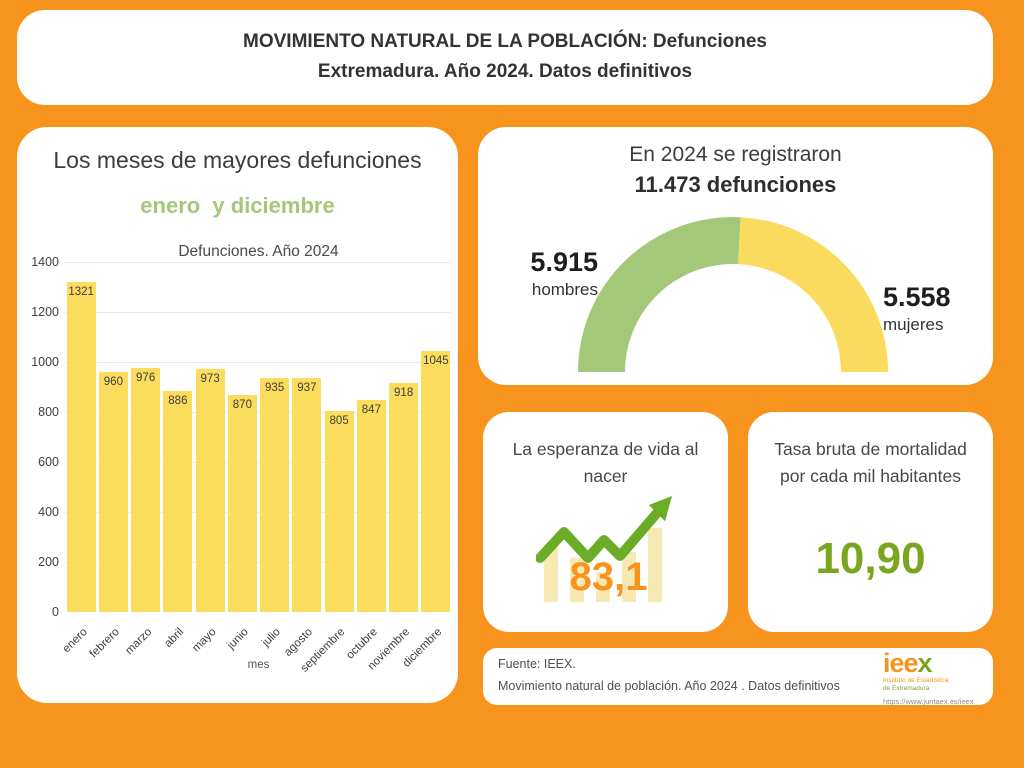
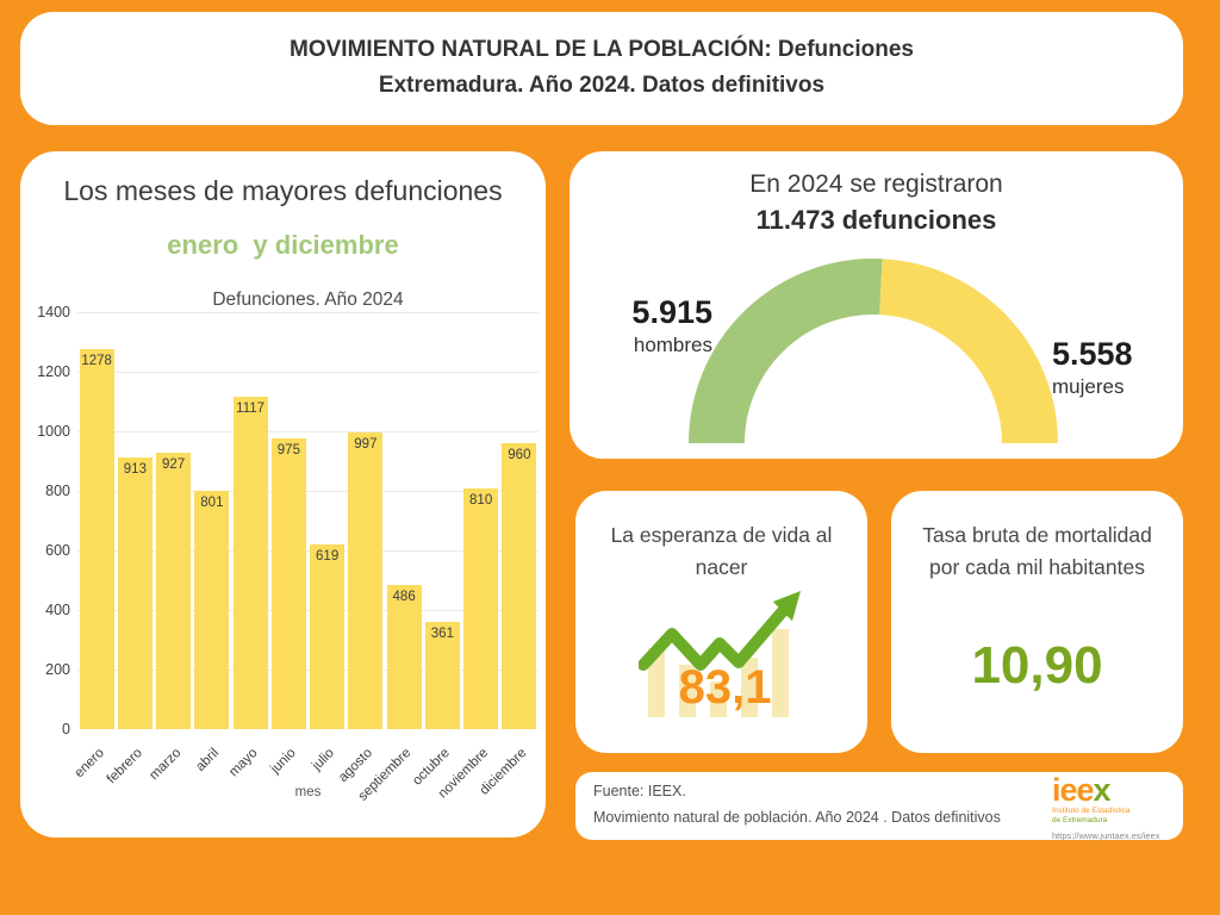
Defunciones. Año 2024/enero: 1321 -> 1278
Defunciones. Año 2024/febrero: 960 -> 913
Defunciones. Año 2024/marzo: 976 -> 927
Defunciones. Año 2024/abril: 886 -> 801
Defunciones. Año 2024/mayo: 973 -> 1117
Defunciones. Año 2024/junio: 870 -> 975
Defunciones. Año 2024/julio: 935 -> 619
Defunciones. Año 2024/agosto: 937 -> 997
Defunciones. Año 2024/septiembre: 805 -> 486
Defunciones. Año 2024/octubre: 847 -> 361
Defunciones. Año 2024/noviembre: 918 -> 810
Defunciones. Año 2024/diciembre: 1045 -> 960
